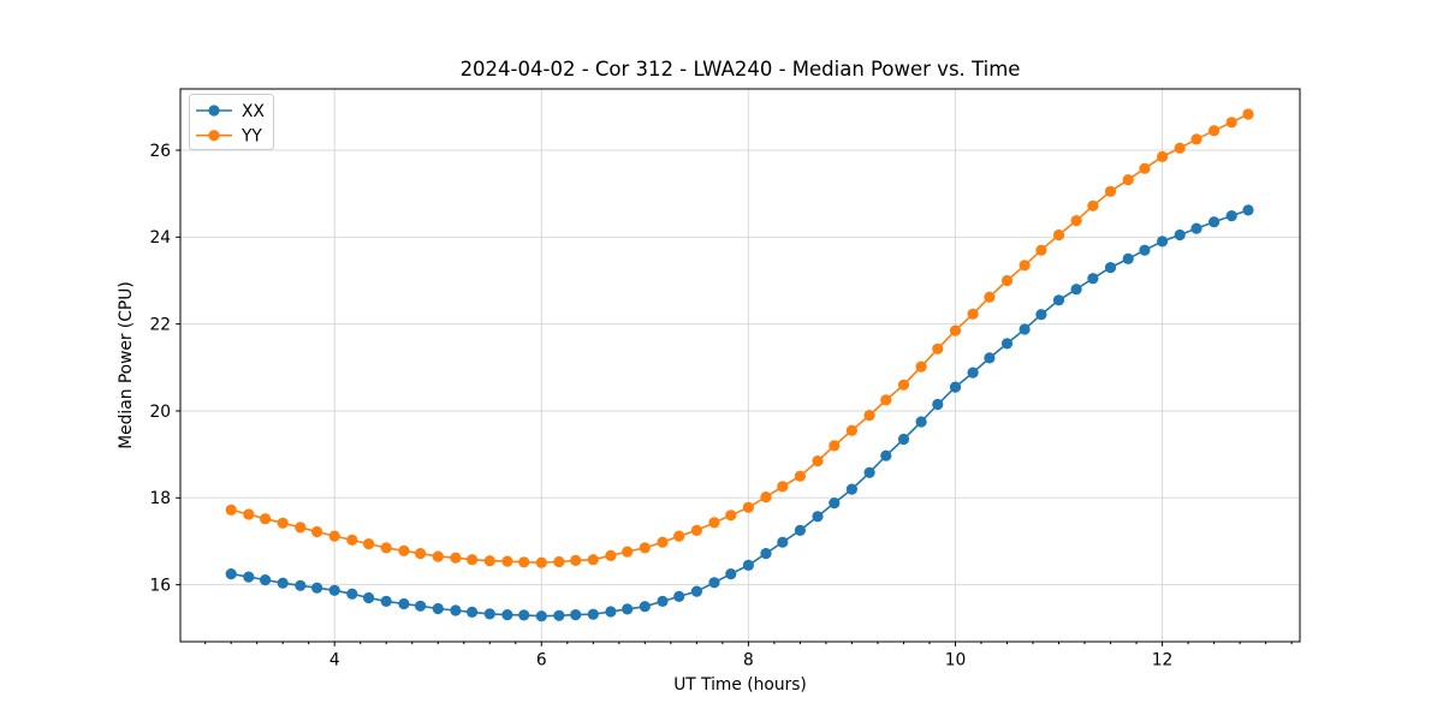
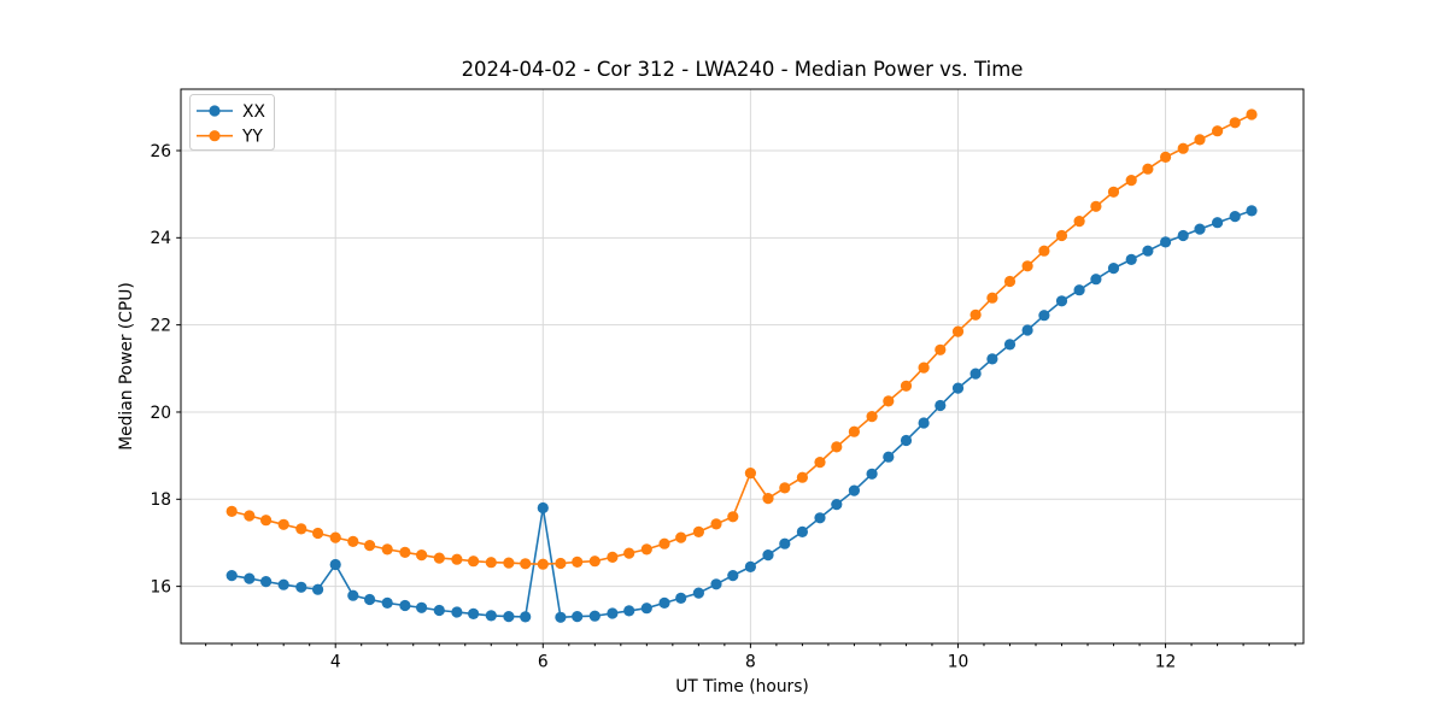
XX/4: 15.9 -> 16.5
XX/6: 15.3 -> 17.8
YY/8: 17.8 -> 18.6
